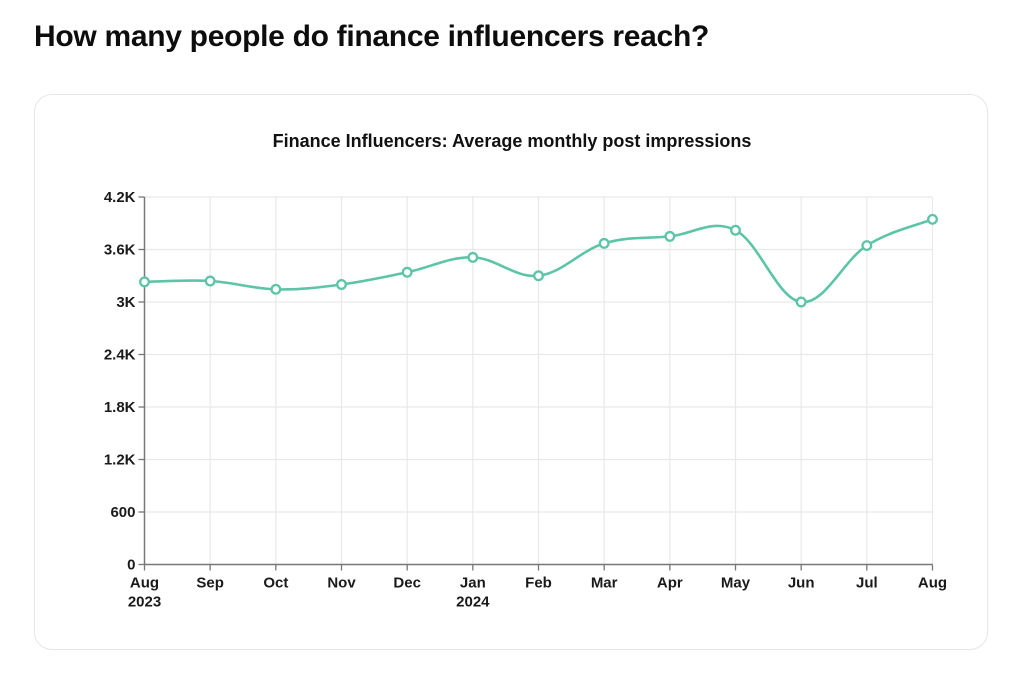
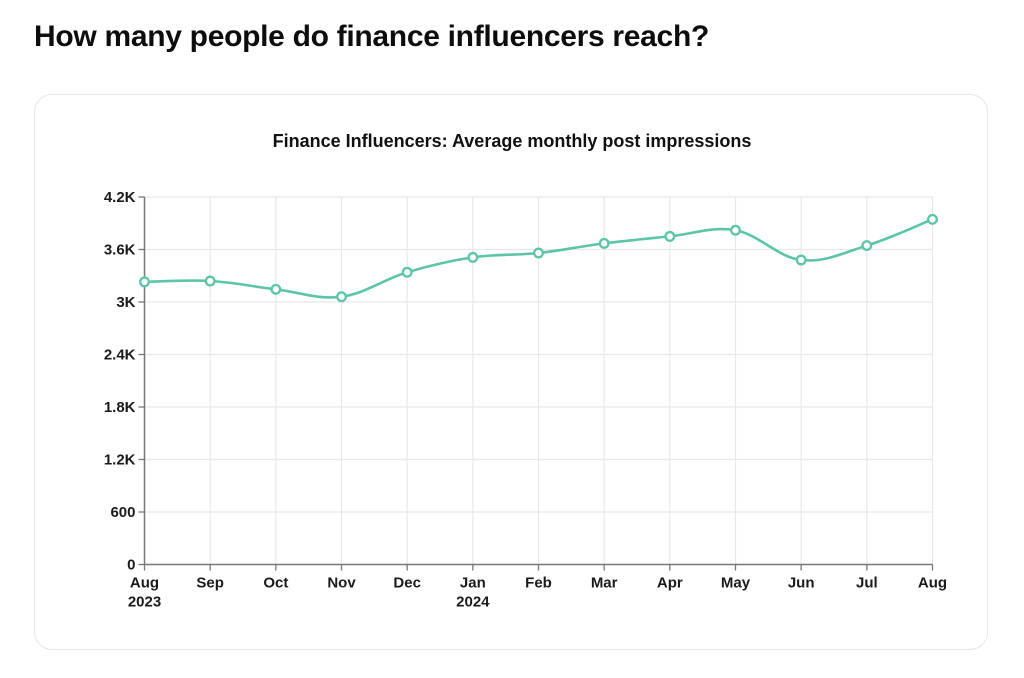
Nov: 3.2K -> 3.1K
Feb: 3.3K -> 3.6K
Jun: 3.0K -> 3.5K
